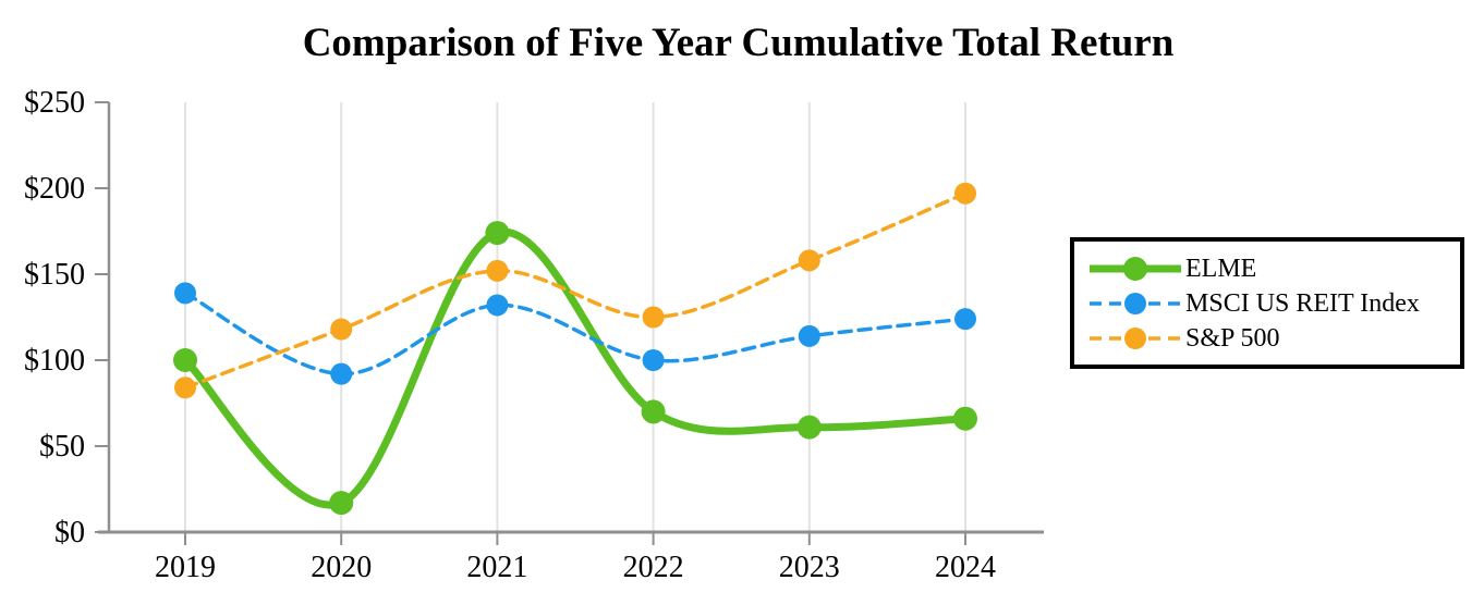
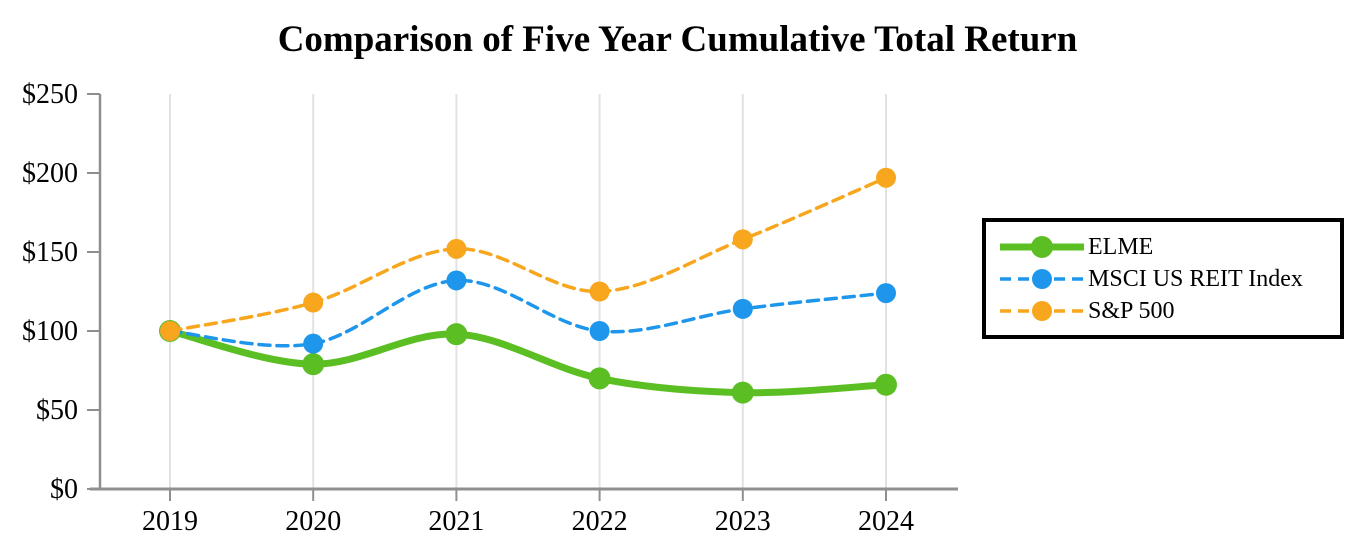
MSCI US REIT Index/2019: $139 -> $100
S&P 500/2019: $84 -> $100
ELME/2020: $17 -> $79
ELME/2021: $174 -> $98
